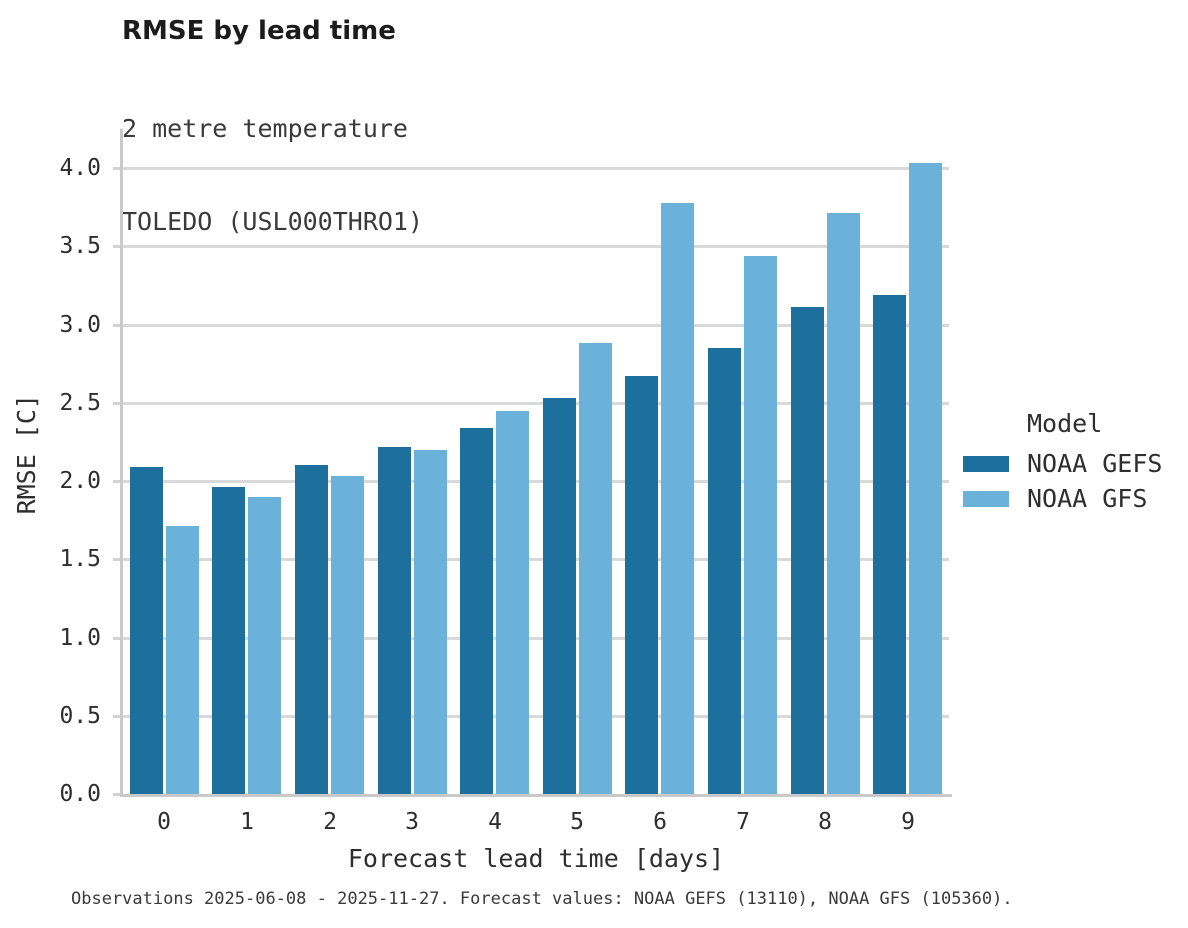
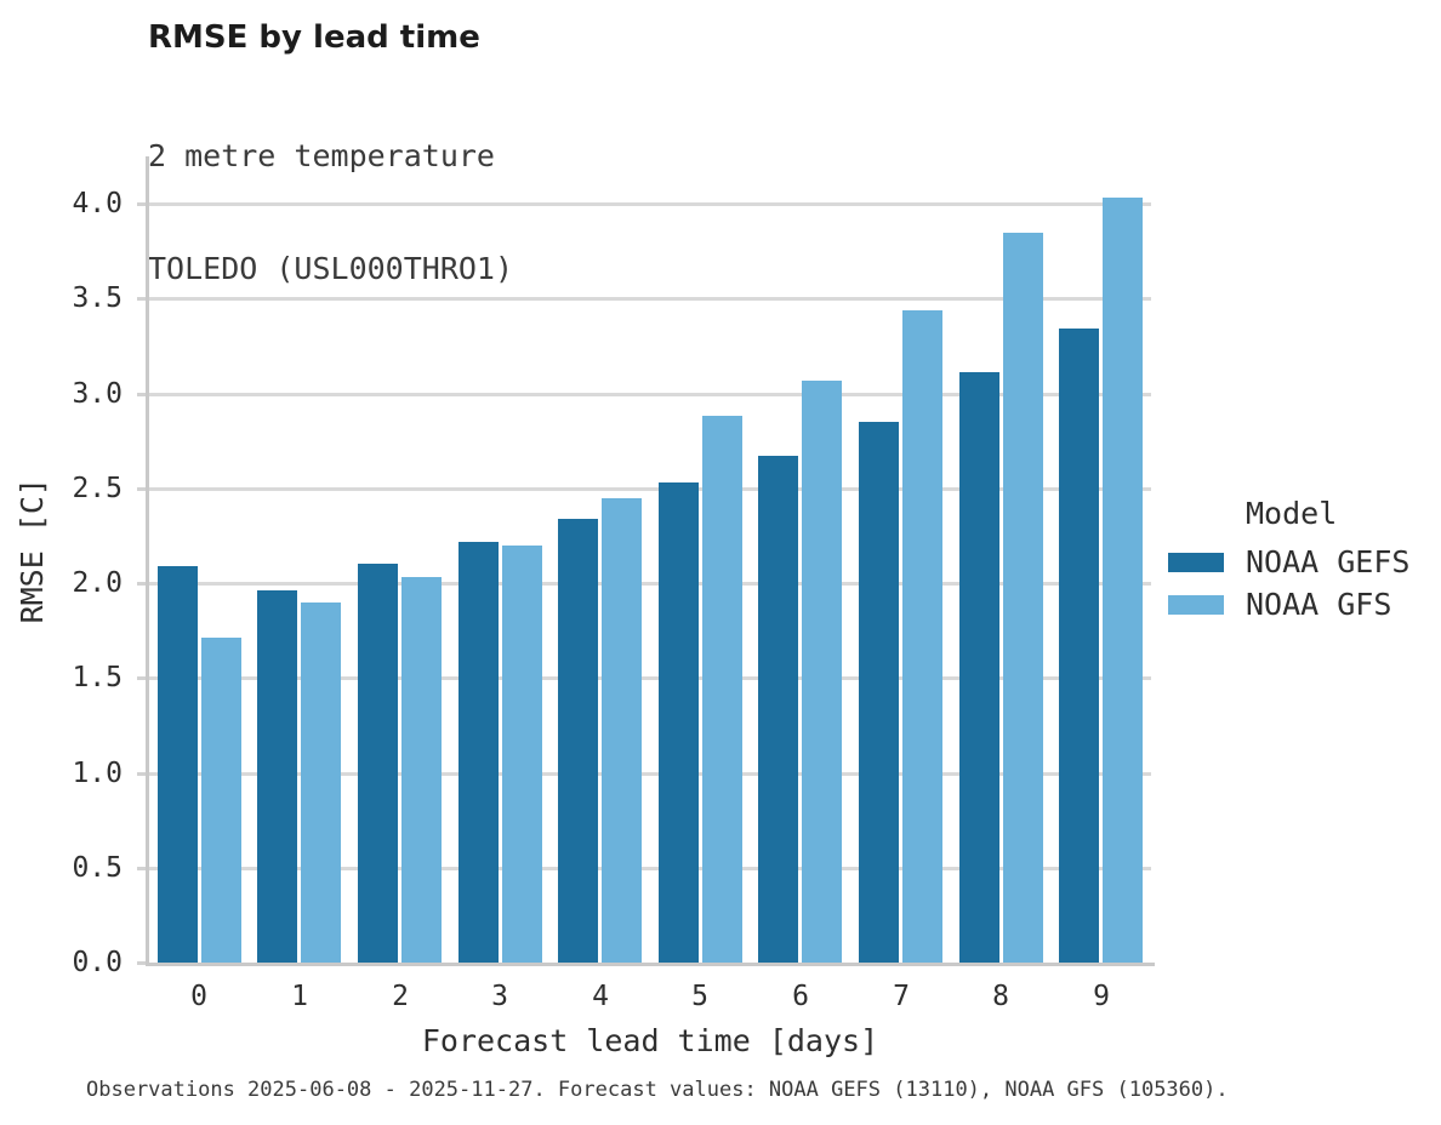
NOAA GFS/6: 3.78 -> 3.07
NOAA GFS/8: 3.71 -> 3.85
NOAA GEFS/9: 3.19 -> 3.34
